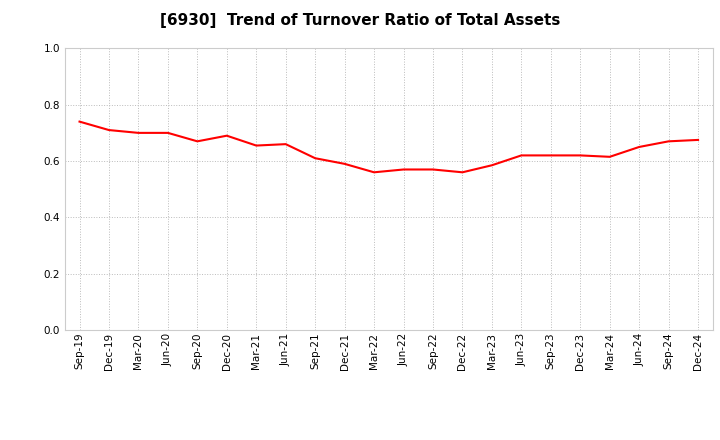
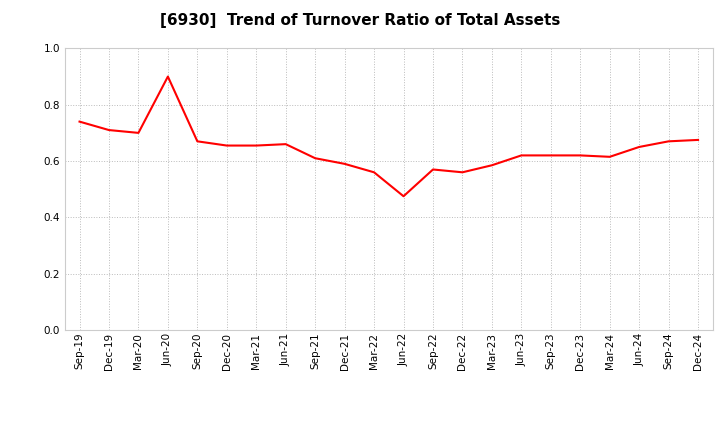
Jun-20: 0.700 -> 0.900
Dec-20: 0.690 -> 0.655
Jun-22: 0.570 -> 0.475
